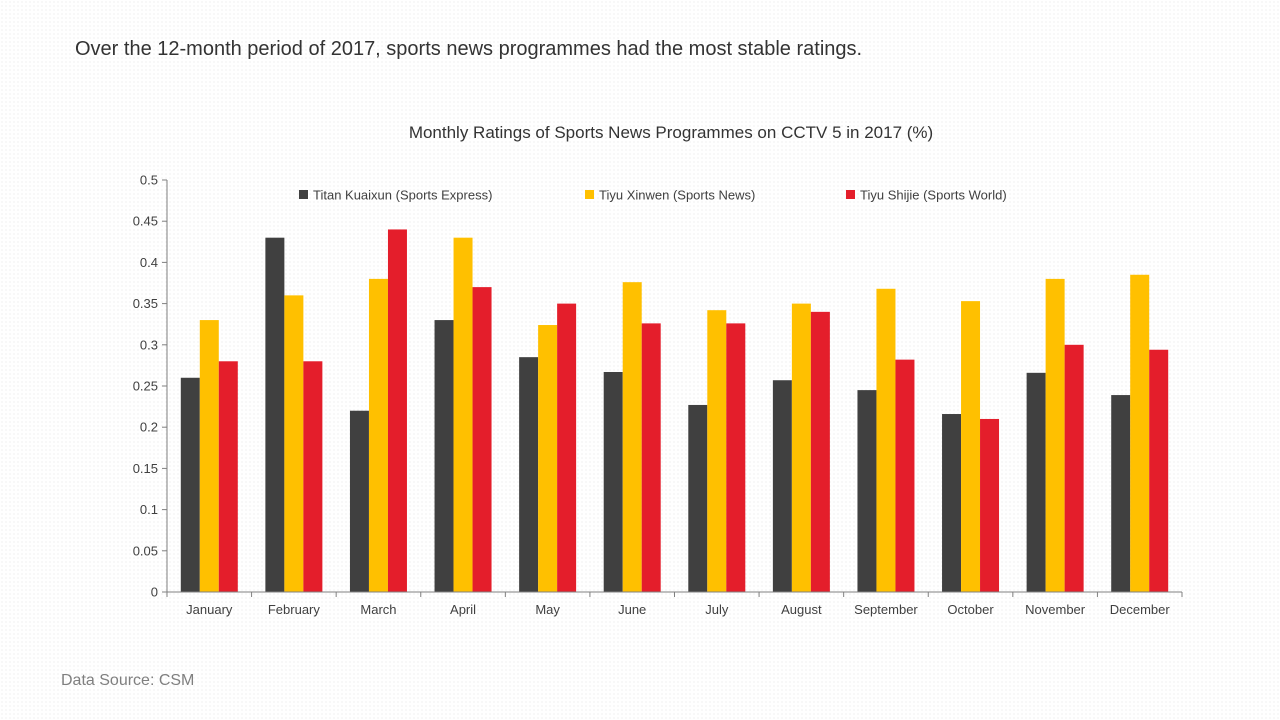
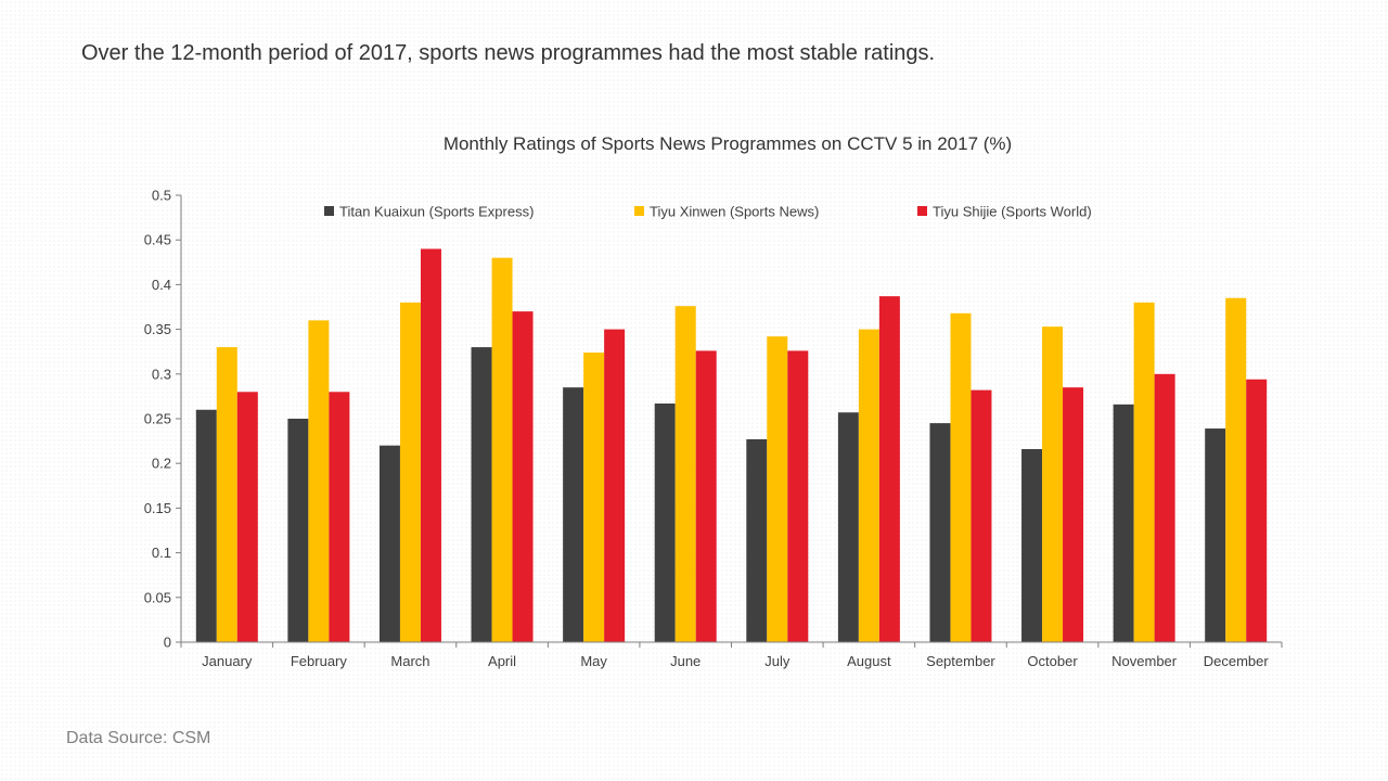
Titan Kuaixun (Sports Express)/February: 0.43 -> 0.25
Tiyu Shijie (Sports World)/August: 0.34 -> 0.39
Tiyu Shijie (Sports World)/October: 0.21 -> 0.28
